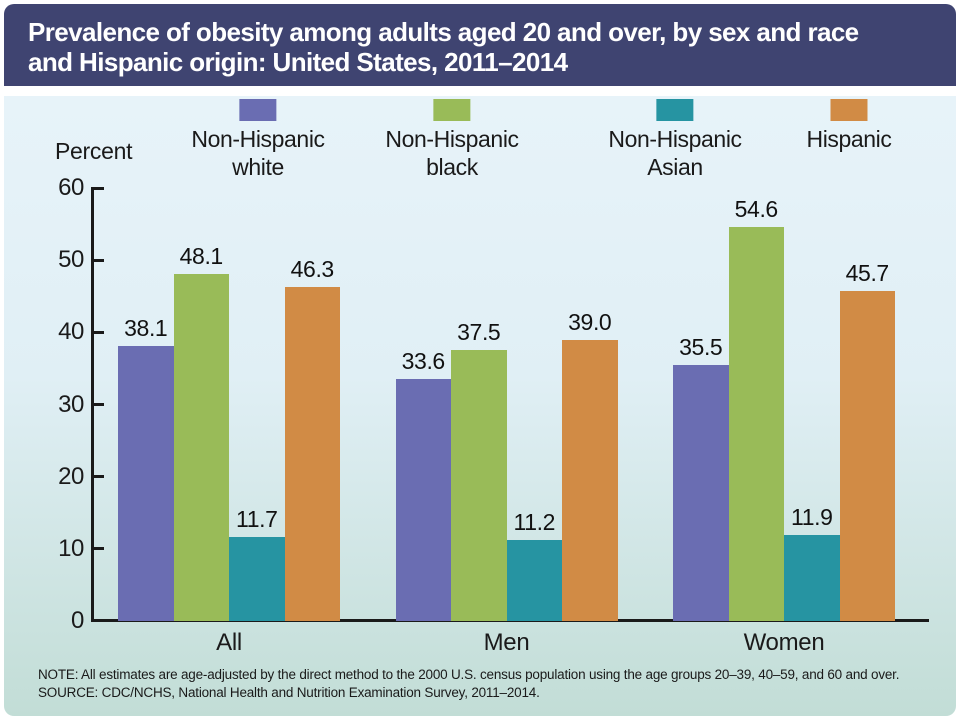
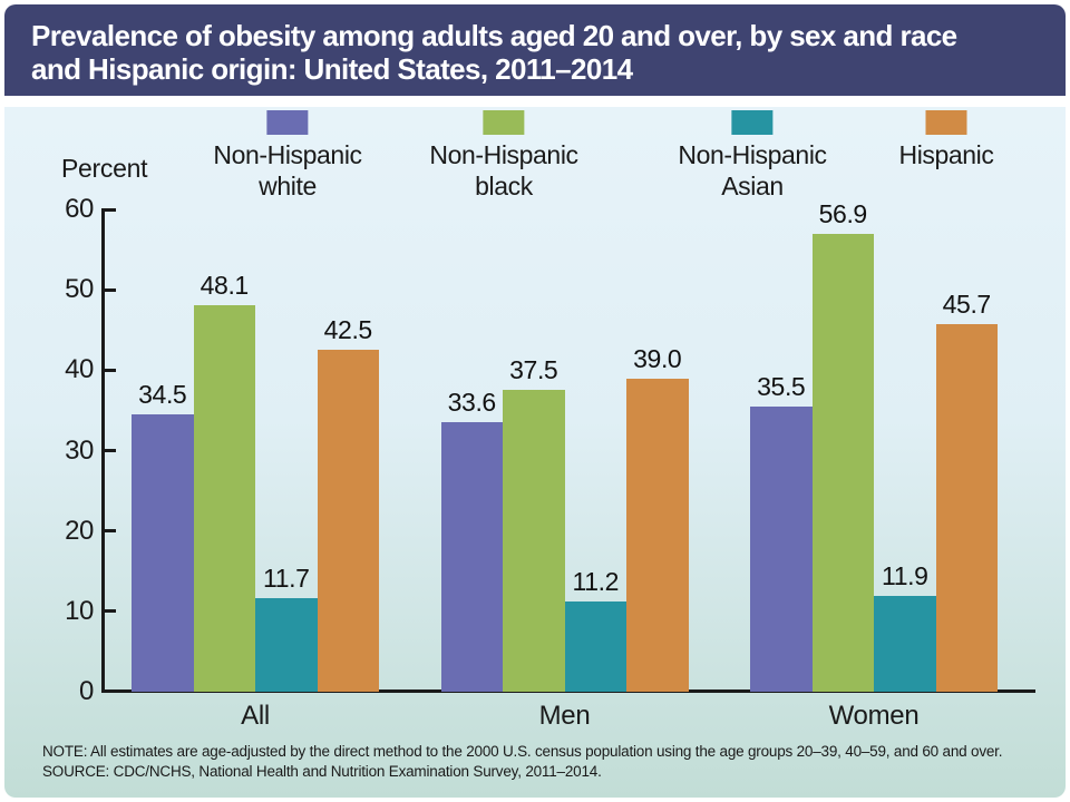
Non-Hispanic white/All: 38.1 -> 34.5
Hispanic/All: 46.3 -> 42.5
Non-Hispanic black/Women: 54.6 -> 56.9
